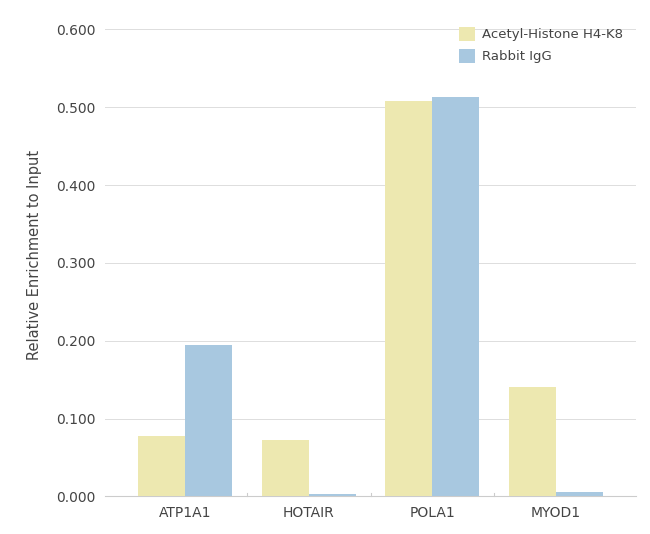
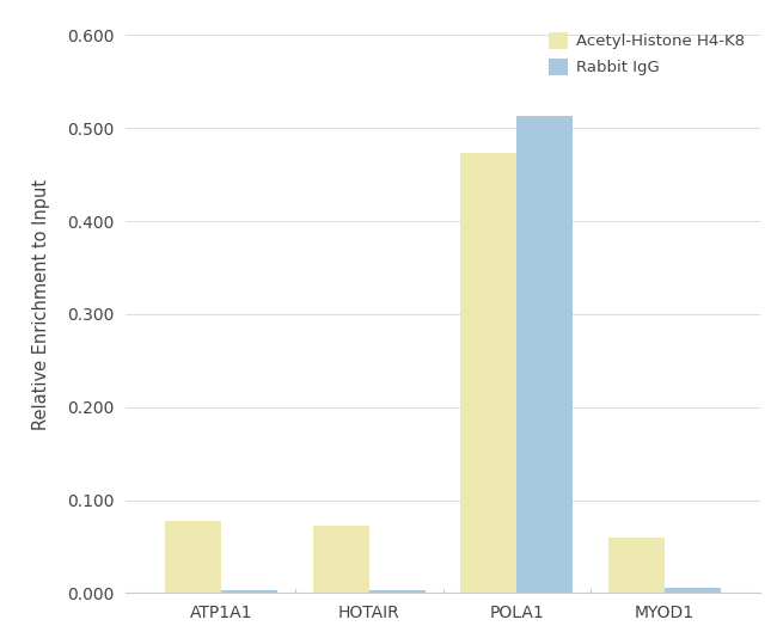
Rabbit IgG/ATP1A1: 0.194 -> 0.003
Acetyl-Histone H4-K8/POLA1: 0.508 -> 0.473
Acetyl-Histone H4-K8/MYOD1: 0.140 -> 0.060
